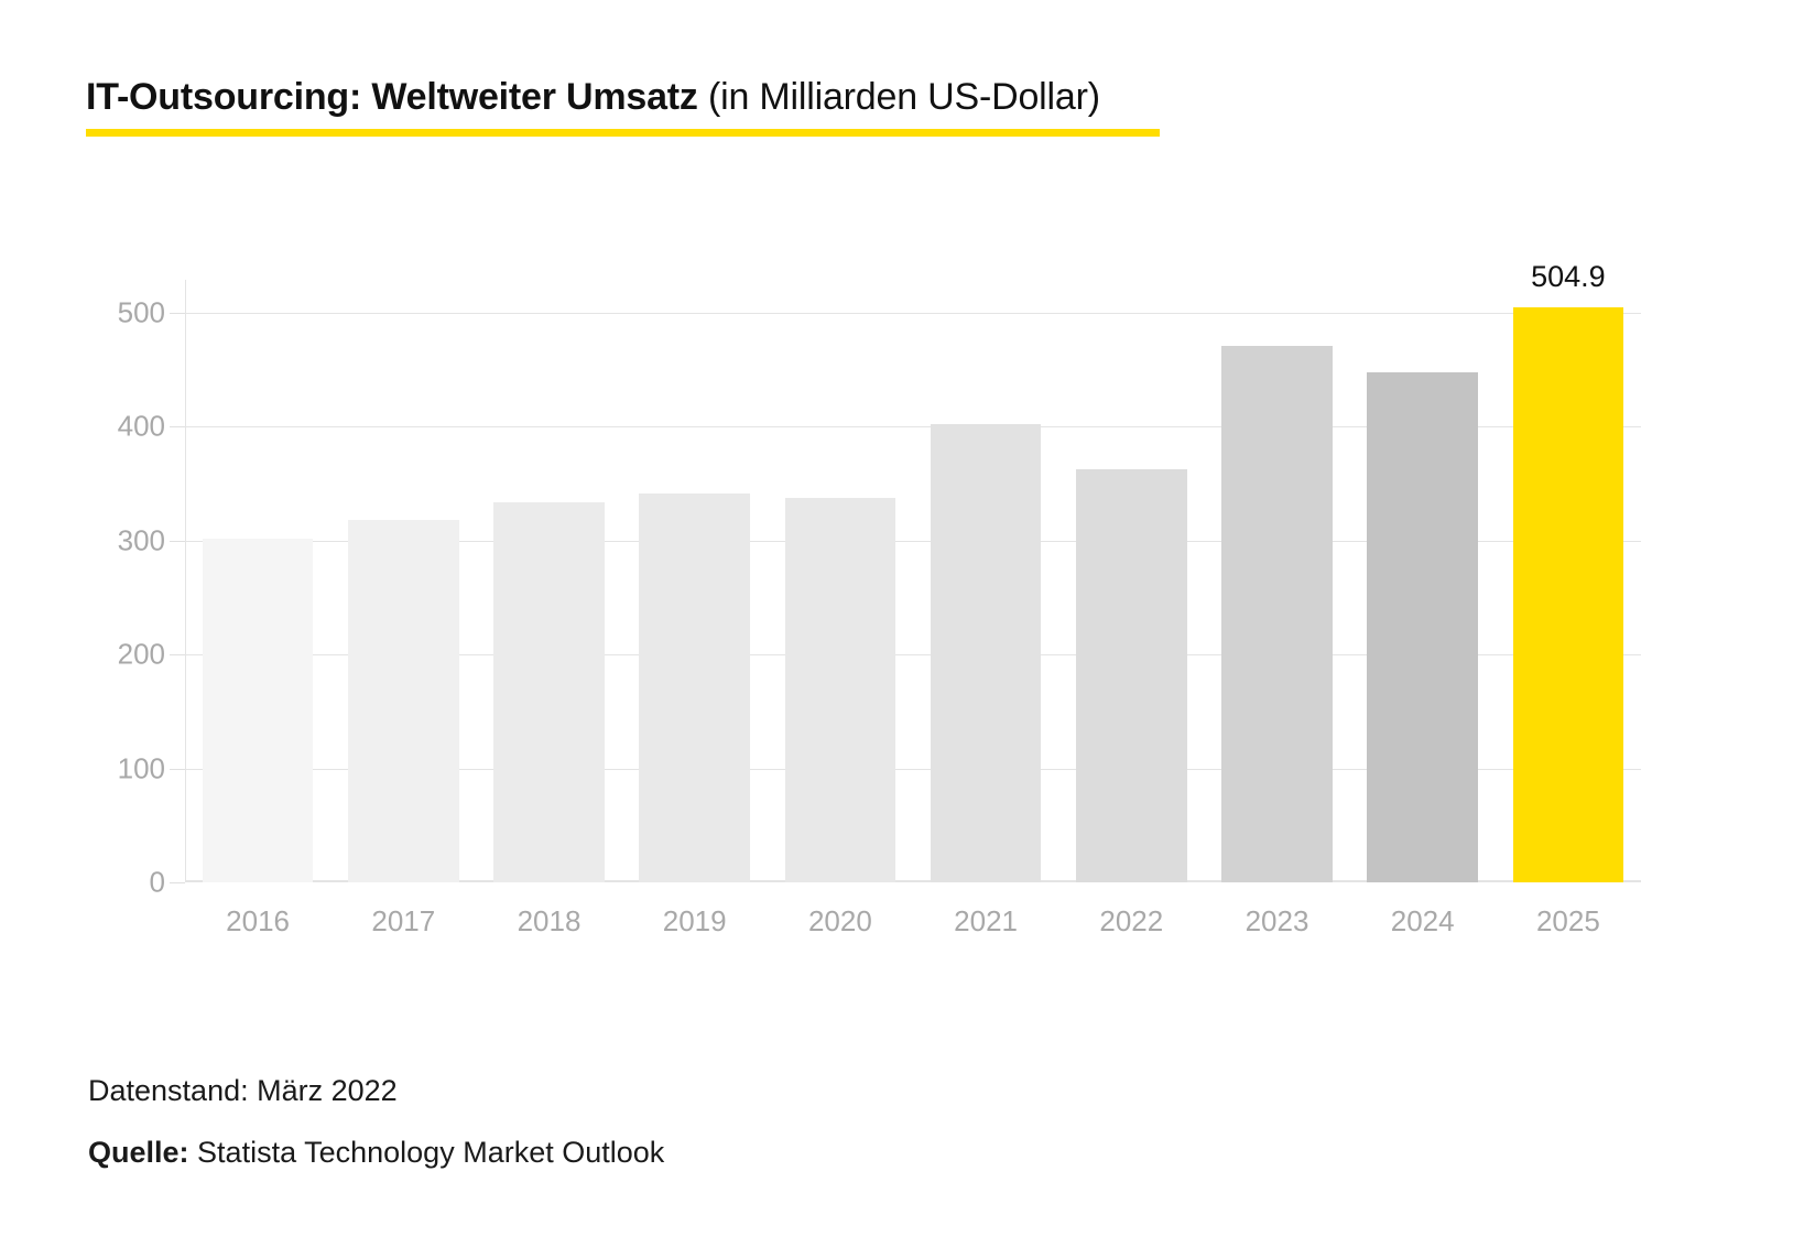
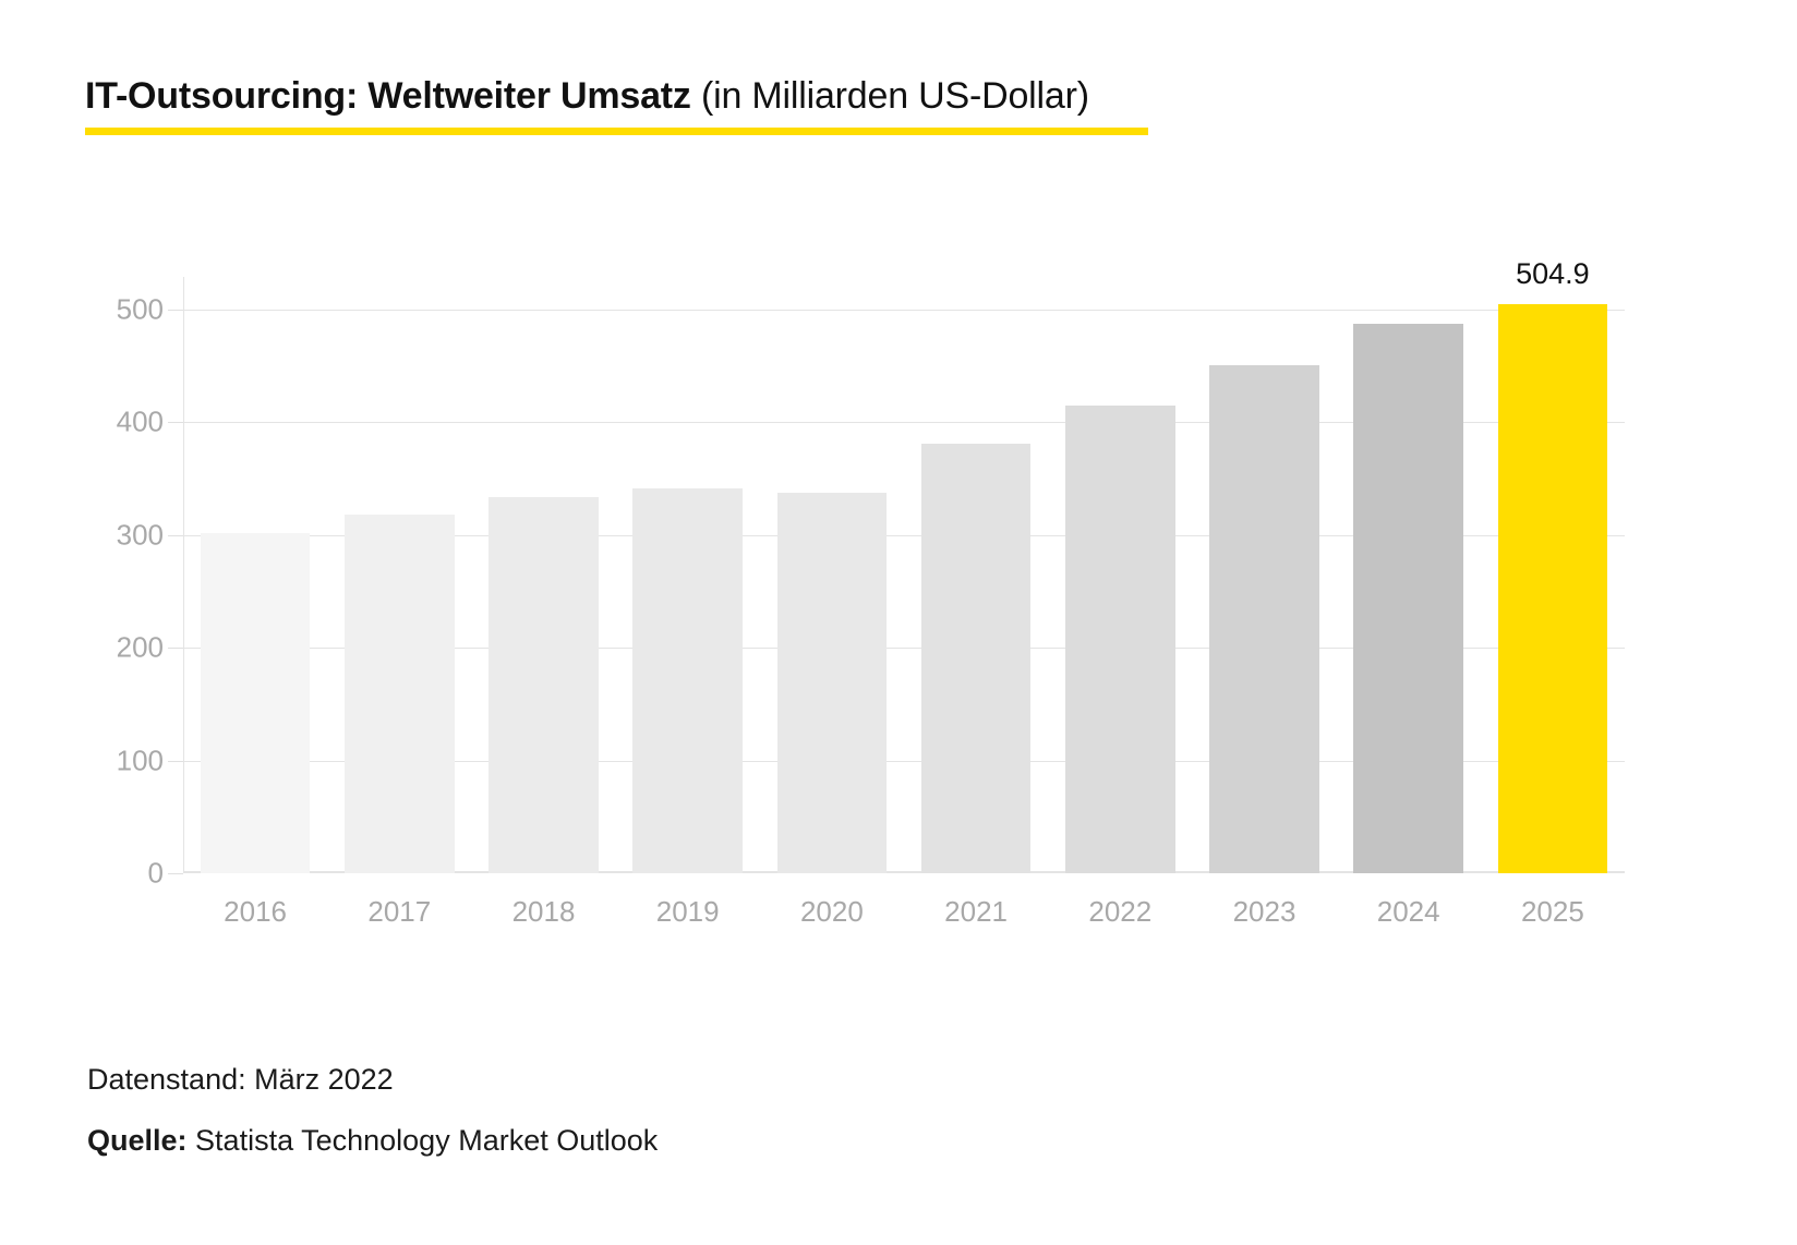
2021: 402 -> 381
2022: 363 -> 415
2023: 471 -> 451
2024: 448 -> 487
